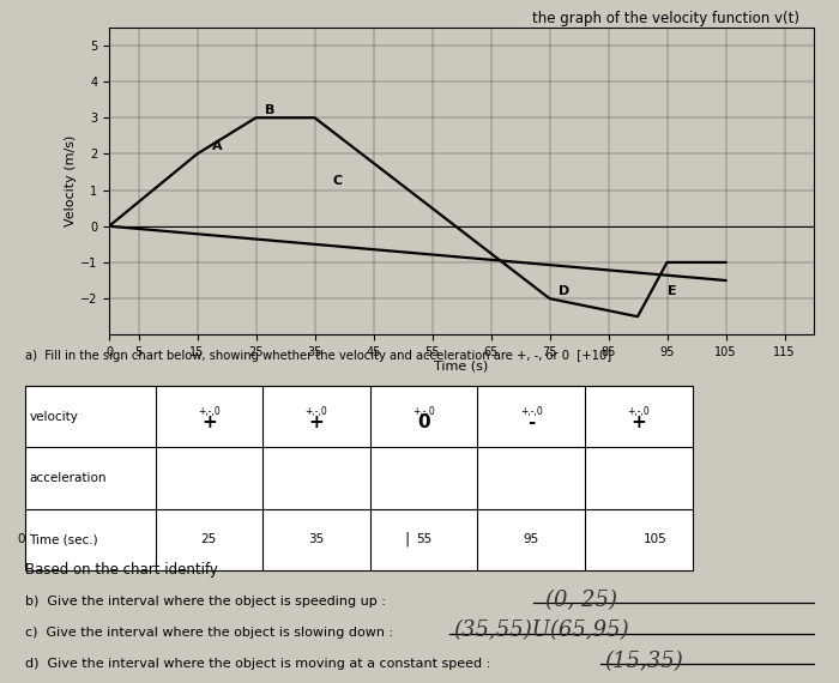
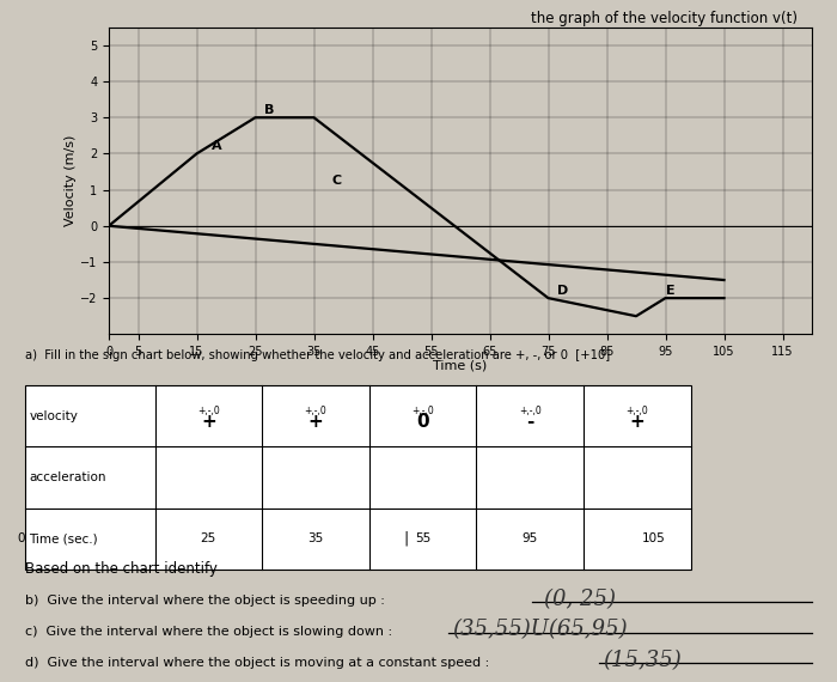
95: -1.0 -> -2.0
105: -1.0 -> -2.0
